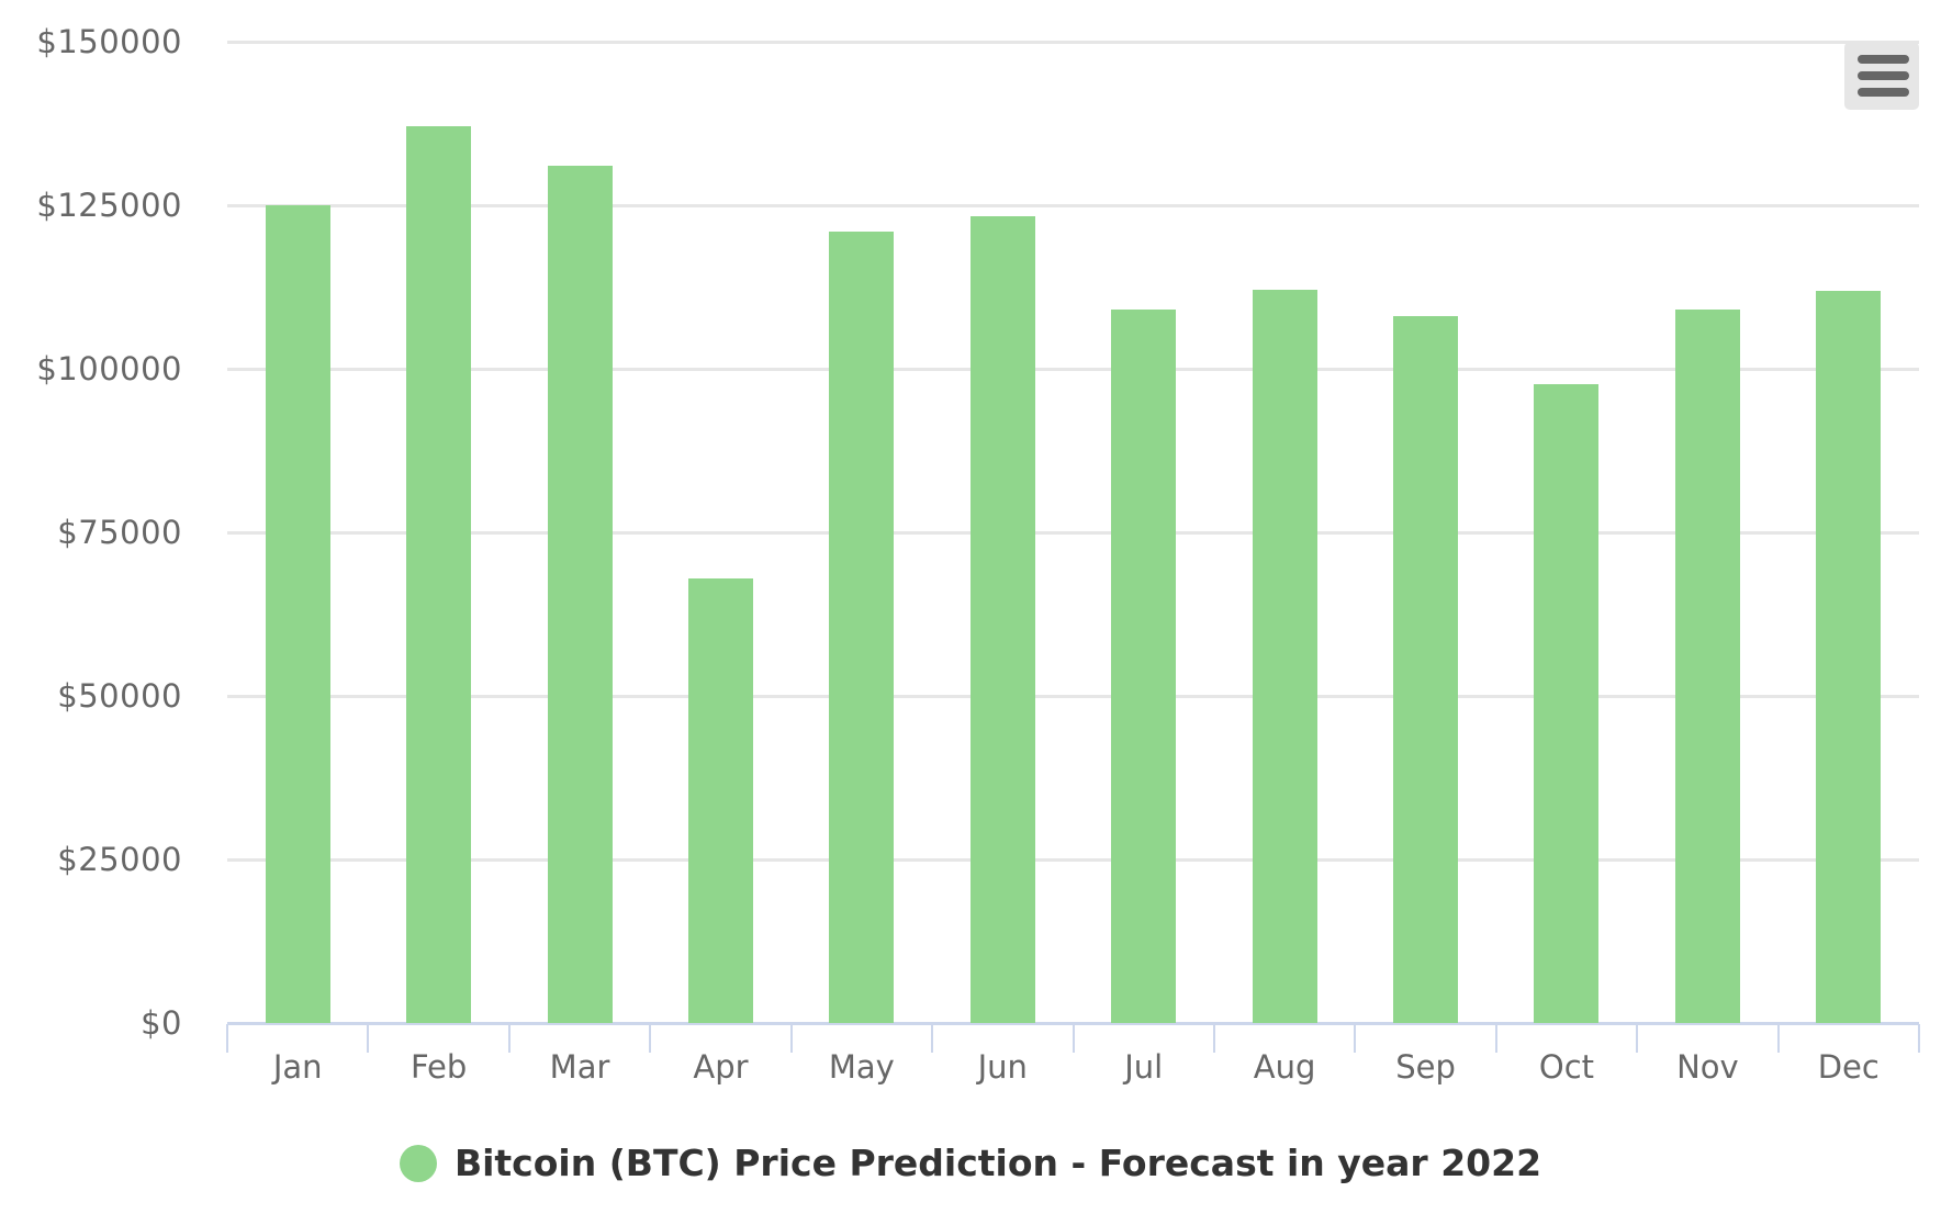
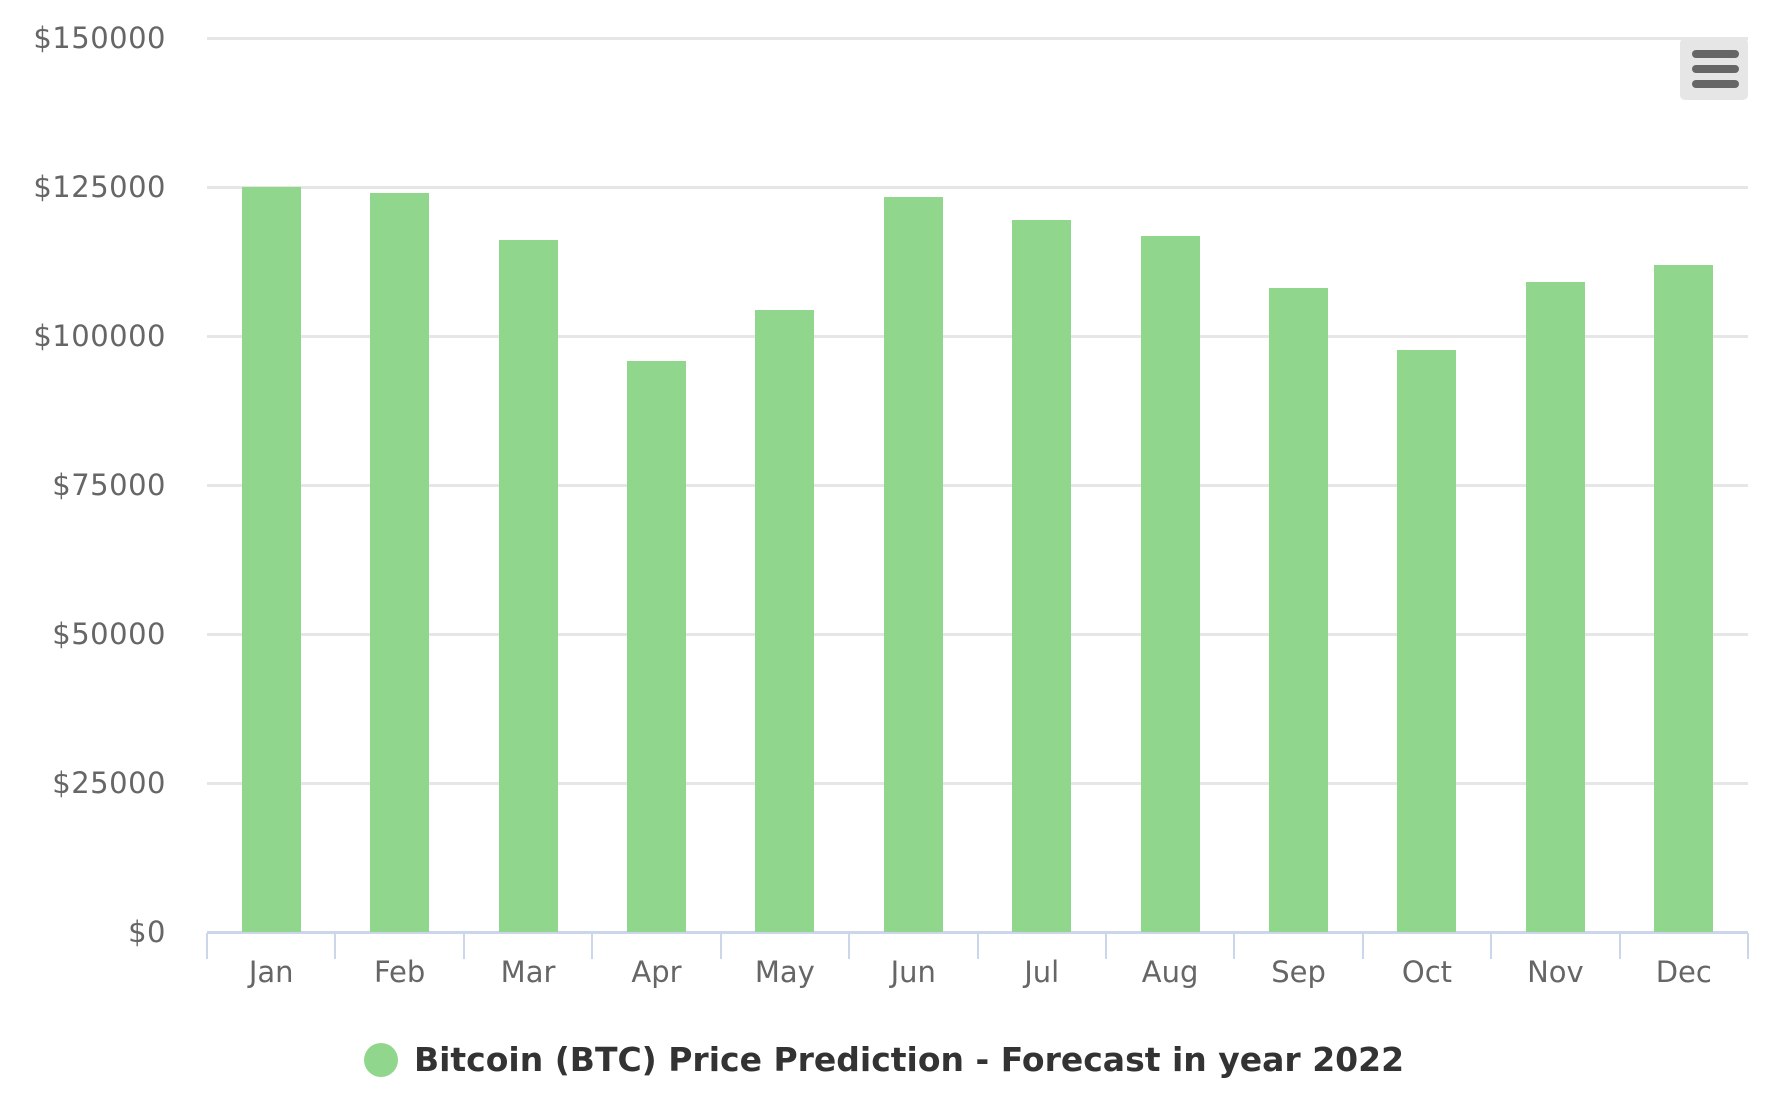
Feb: $137000 -> $124000
Mar: $131000 -> $116000
Apr: $68000 -> $96000
May: $121000 -> $104000
Jul: $109000 -> $120000
Aug: $112000 -> $117000
